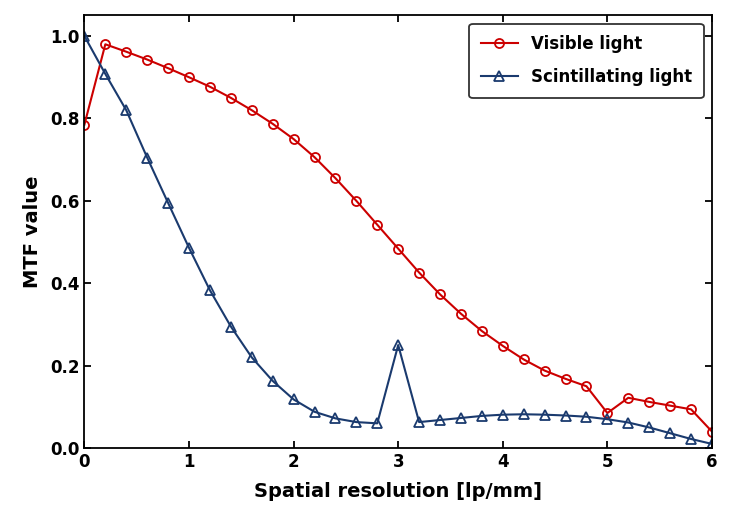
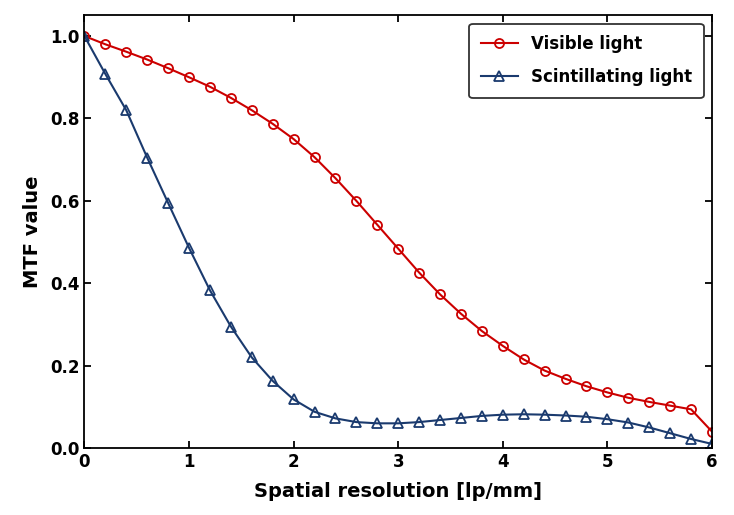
Visible light/0: 0.785 -> 1.000
Scintillating light/3: 0.250 -> 0.060
Visible light/5: 0.085 -> 0.135
